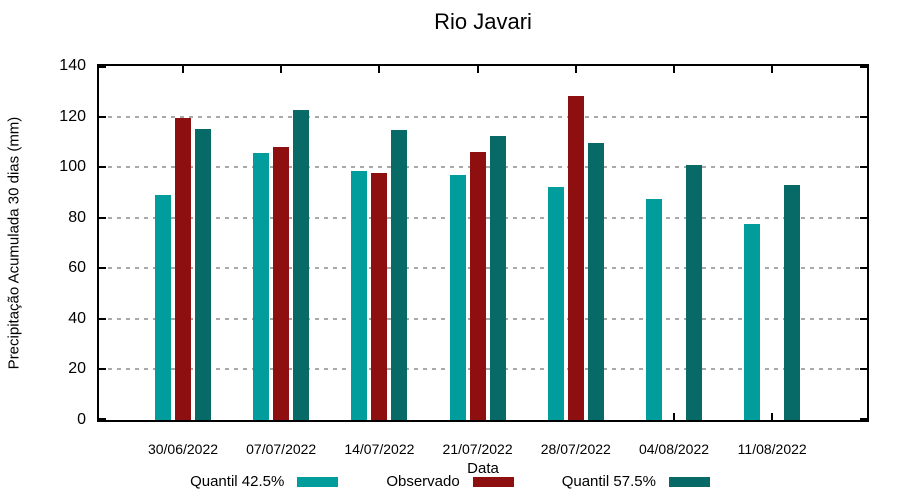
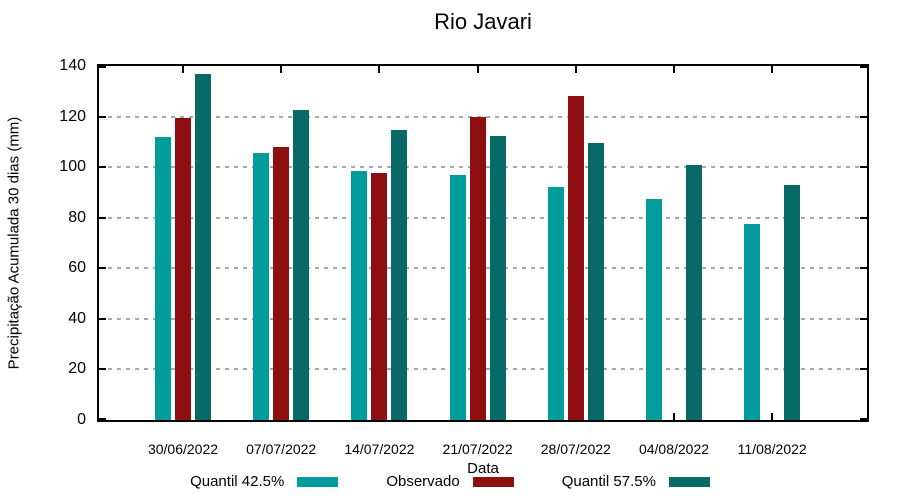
Quantil 42.5%/30/06/2022: 89 -> 112
Quantil 57.5%/30/06/2022: 115 -> 137
Observado/21/07/2022: 106 -> 120
